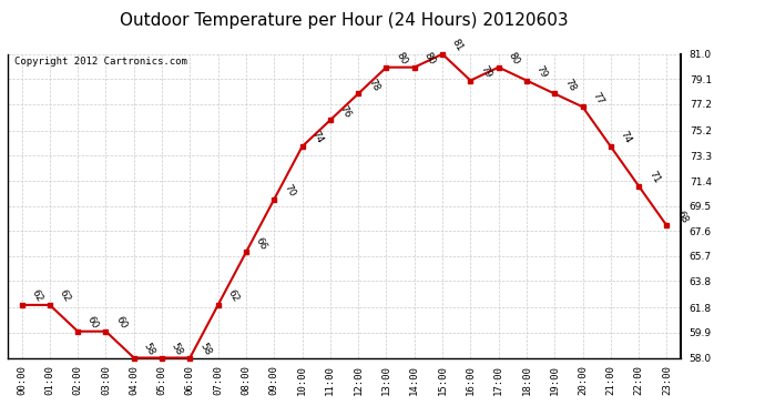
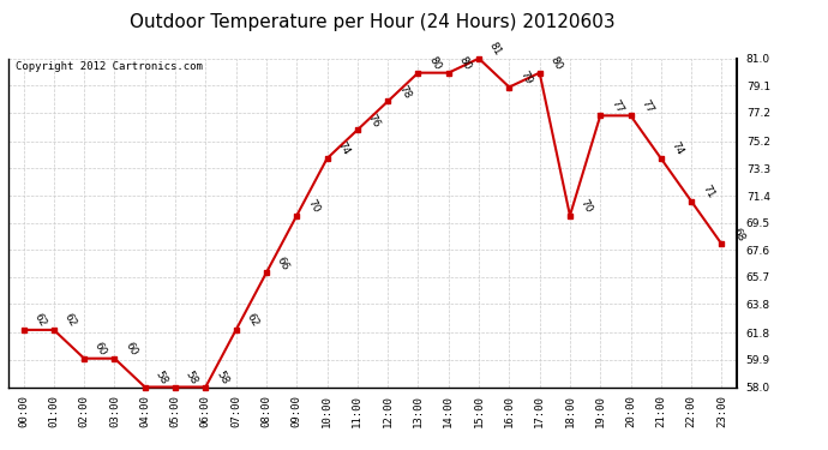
18:00: 79 -> 70
19:00: 78 -> 77
